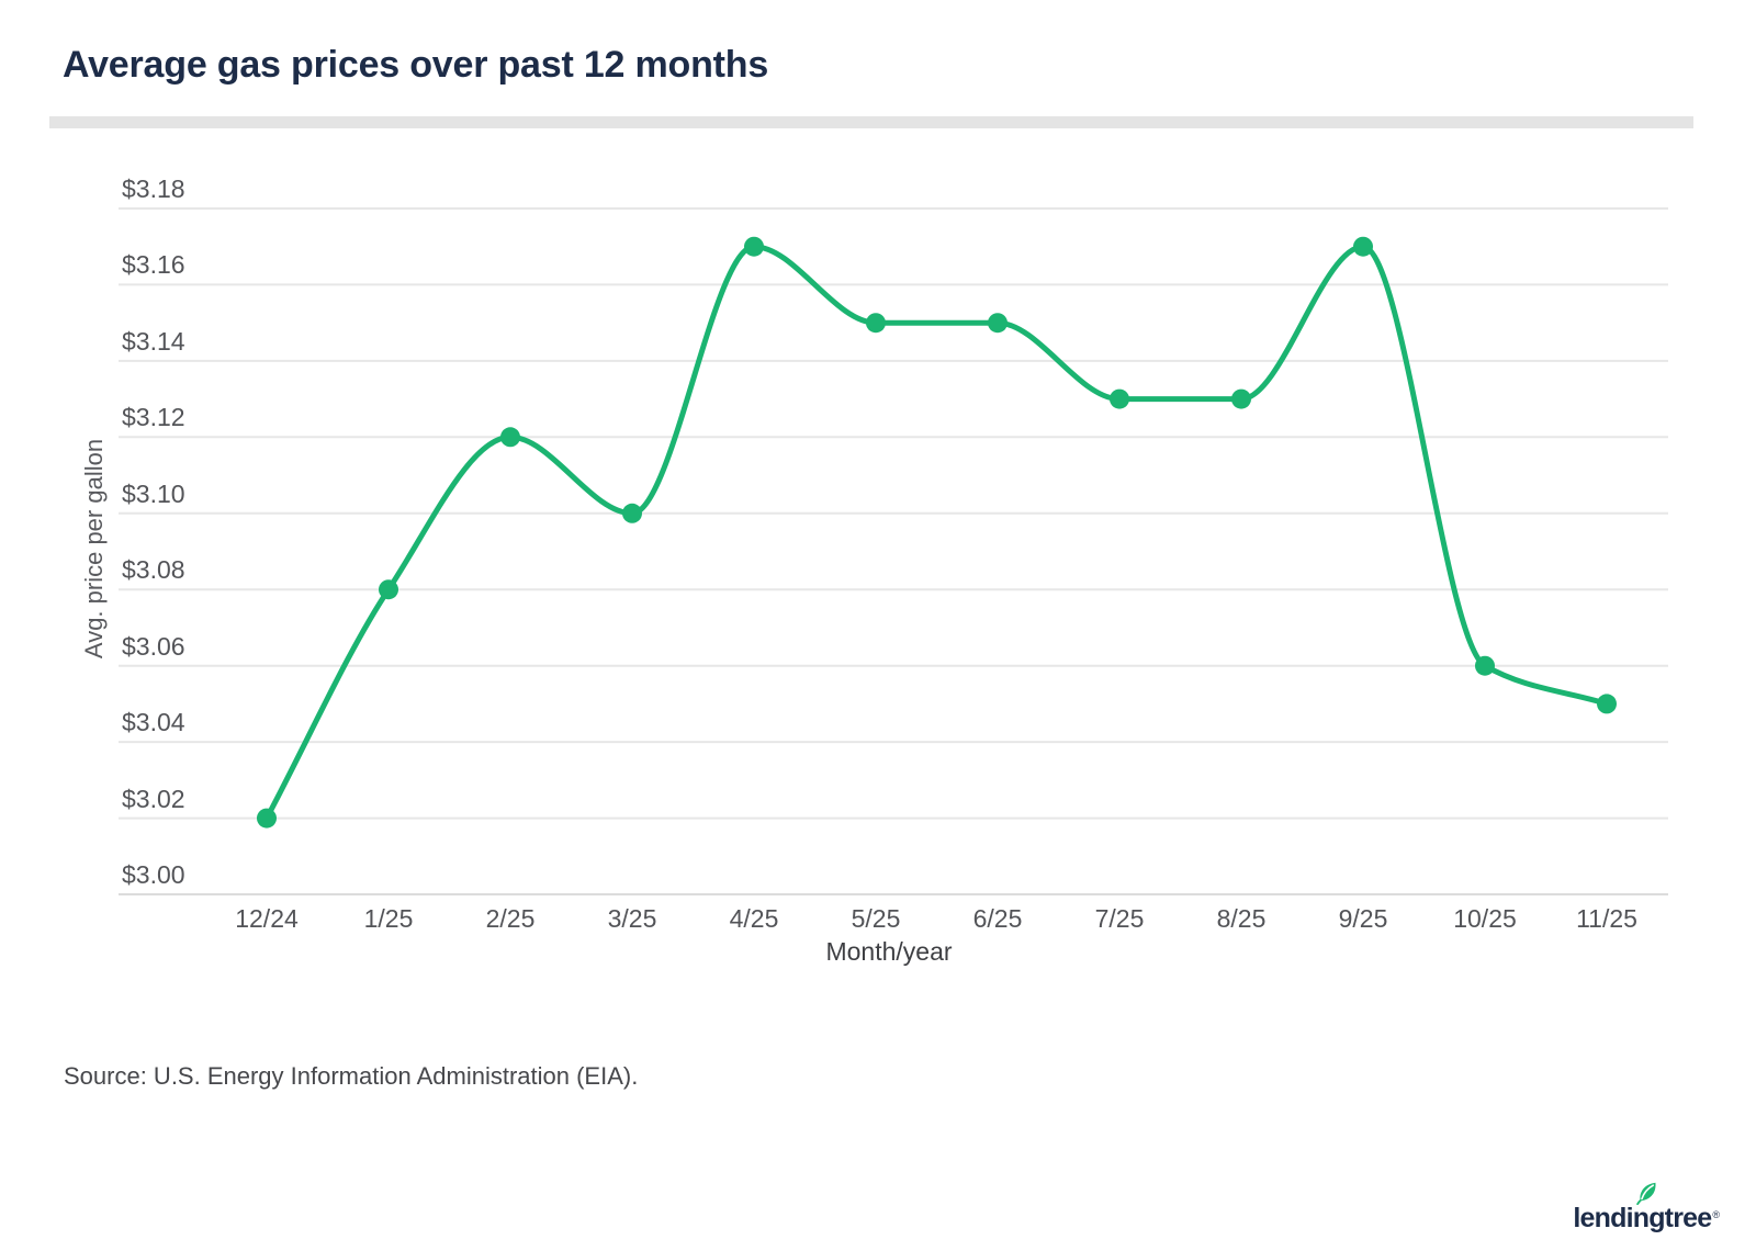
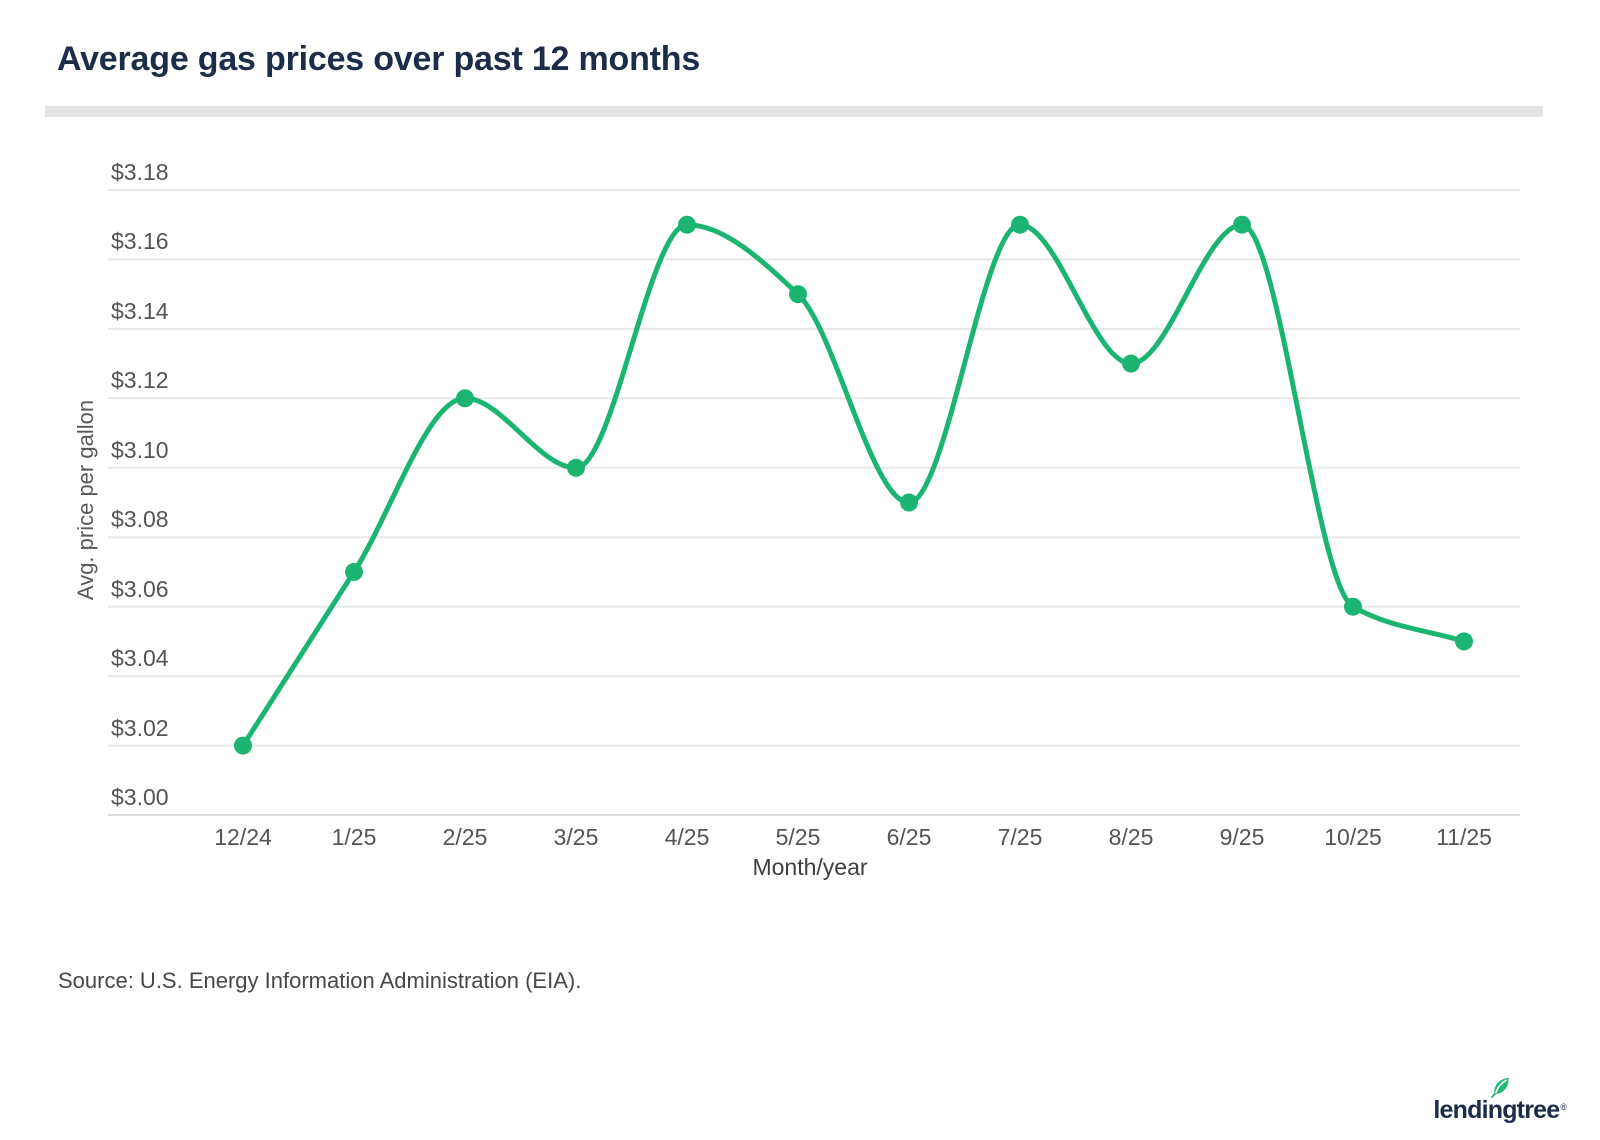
1/25: $3.08 -> $3.07
6/25: $3.15 -> $3.09
7/25: $3.13 -> $3.17
